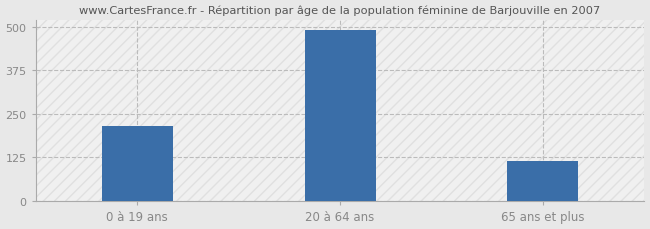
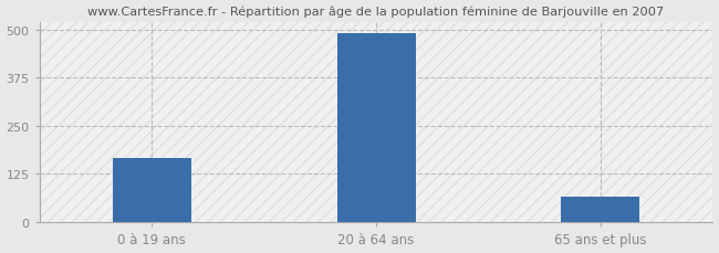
0 à 19 ans: 215 -> 165
65 ans et plus: 113 -> 65
